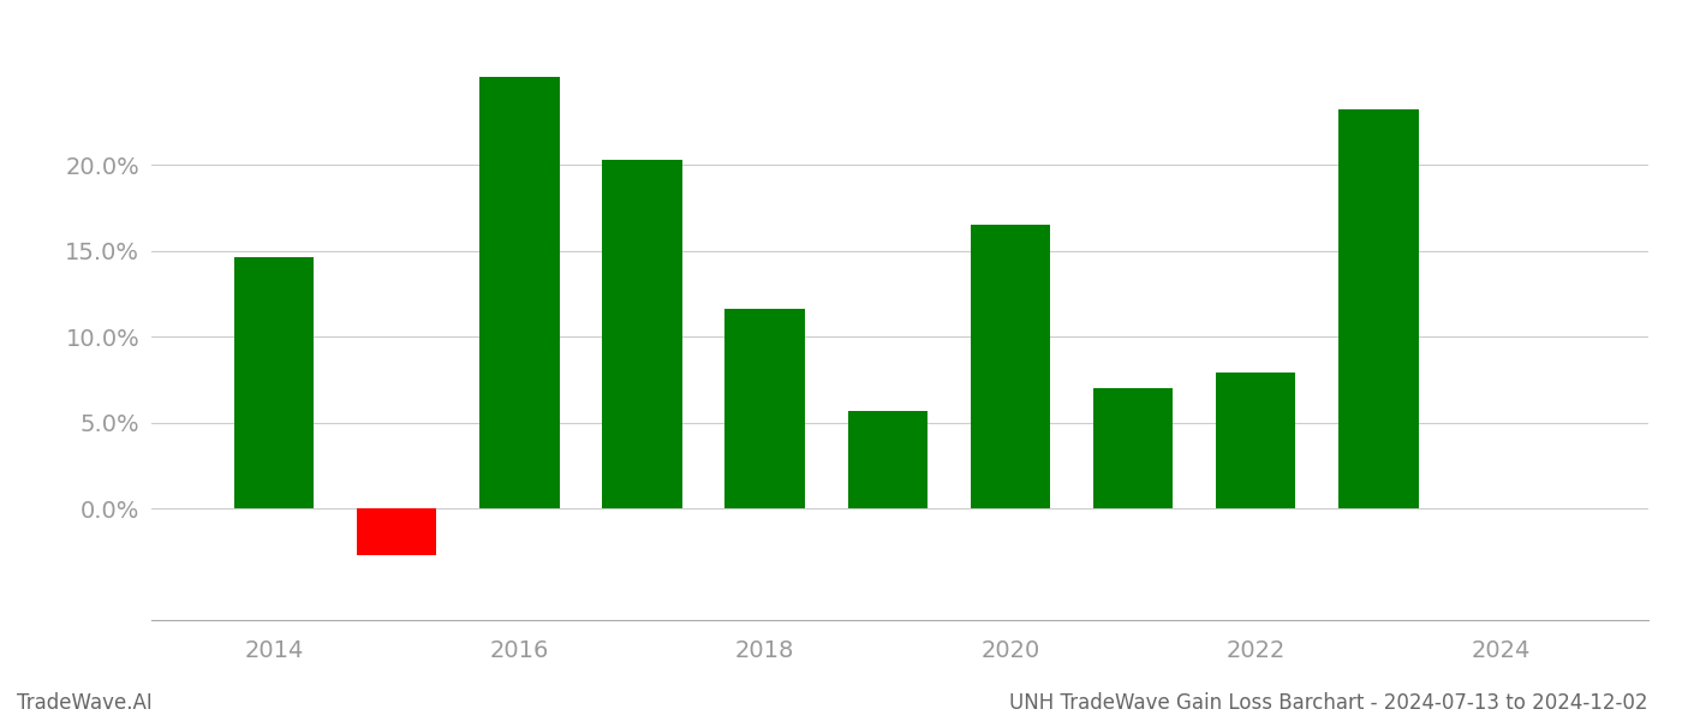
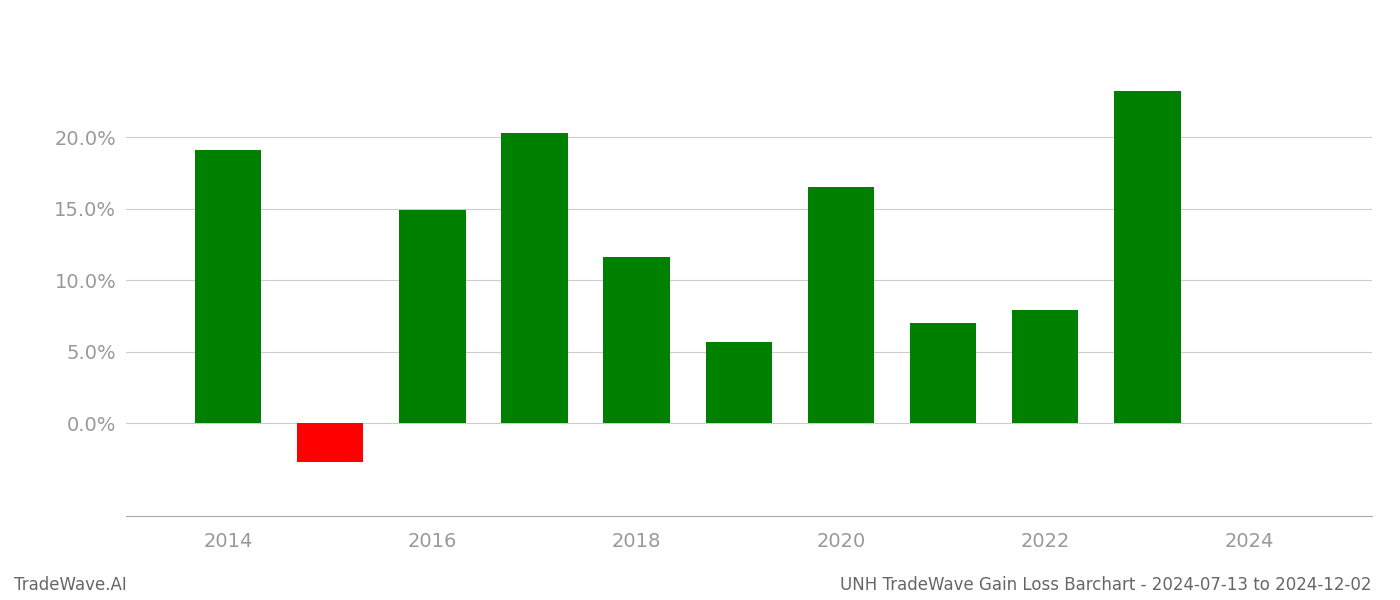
2014: 14.6% -> 19.1%
2016: 25.1% -> 14.9%
